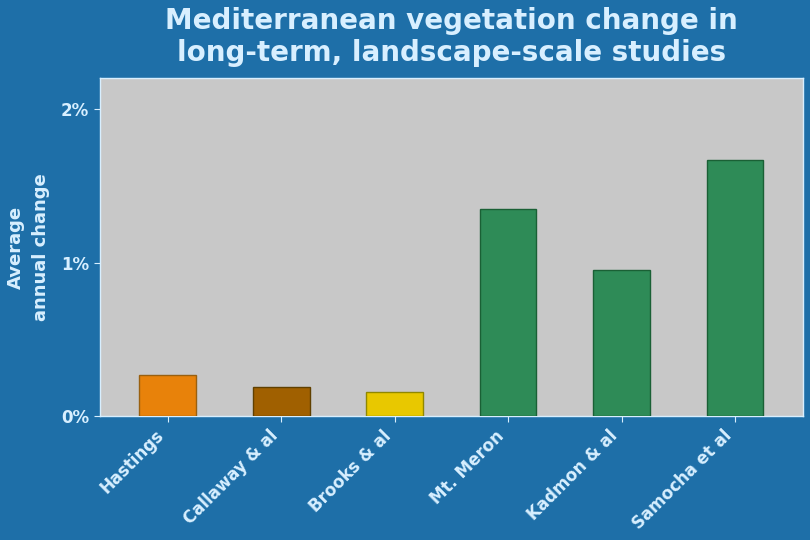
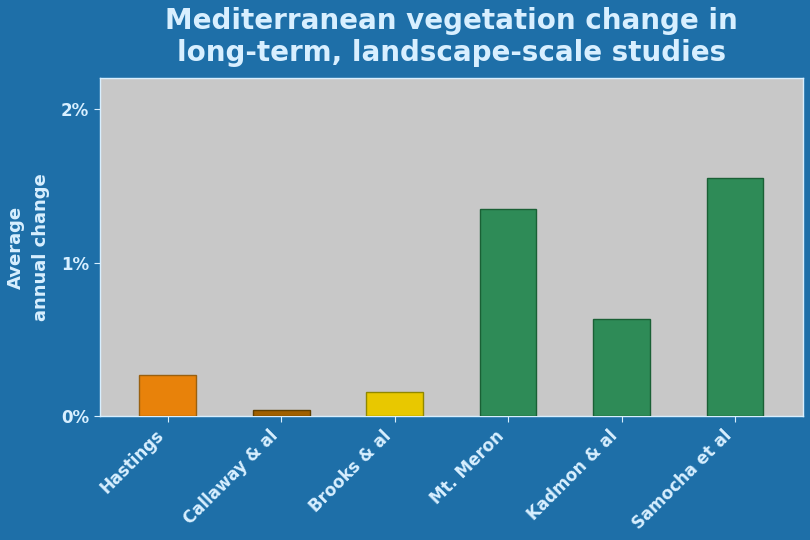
Callaway & al: 0.19% -> 0.04%
Kadmon & al: 0.95% -> 0.63%
Samocha et al: 1.67% -> 1.55%
